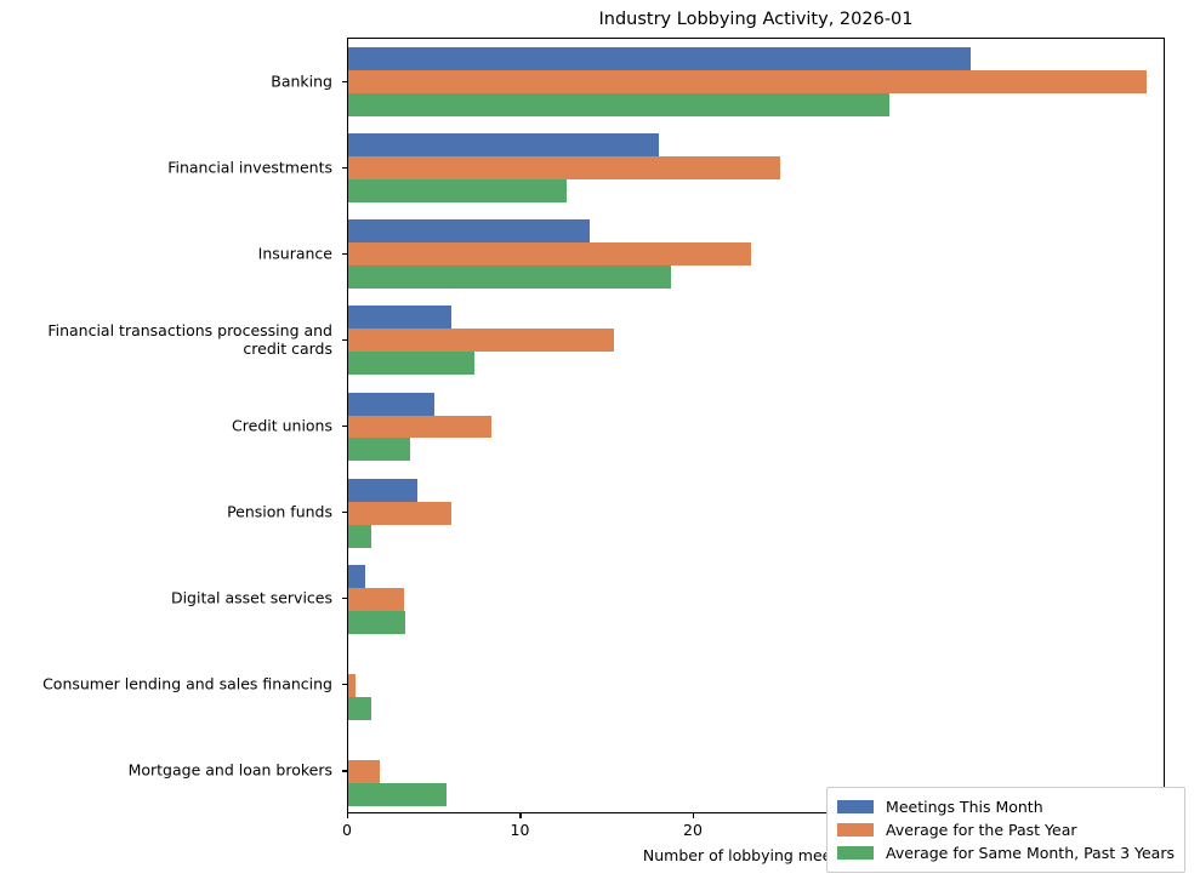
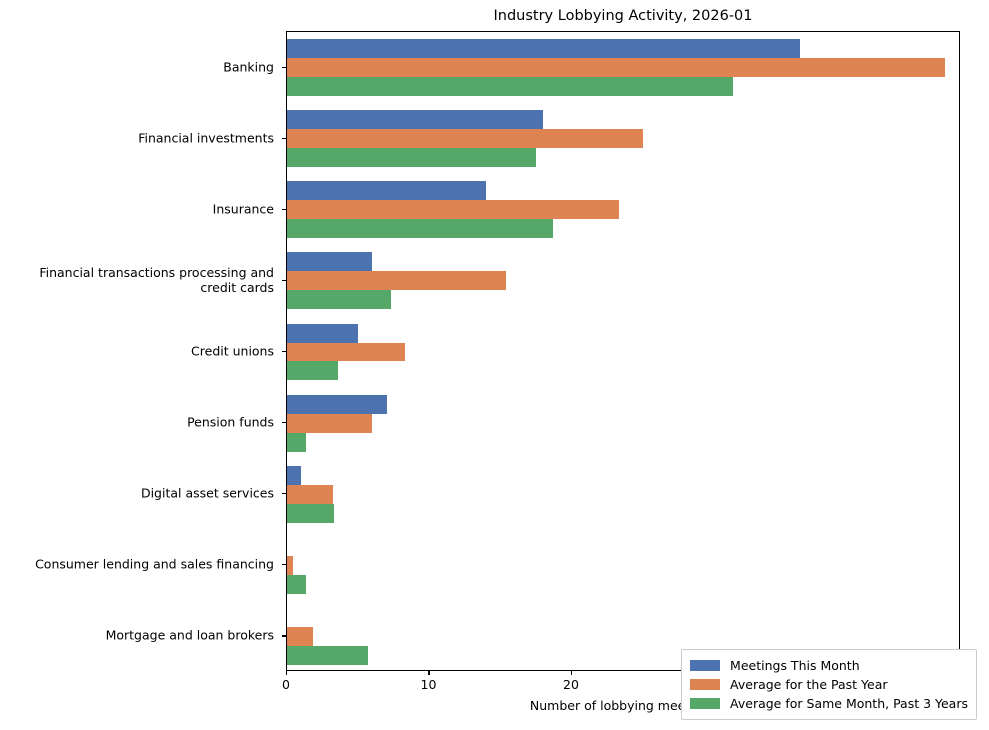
Average for Same Month, Past 3 Years/Financial investments: 12.6 -> 17.5
Meetings This Month/Pension funds: 4 -> 7
